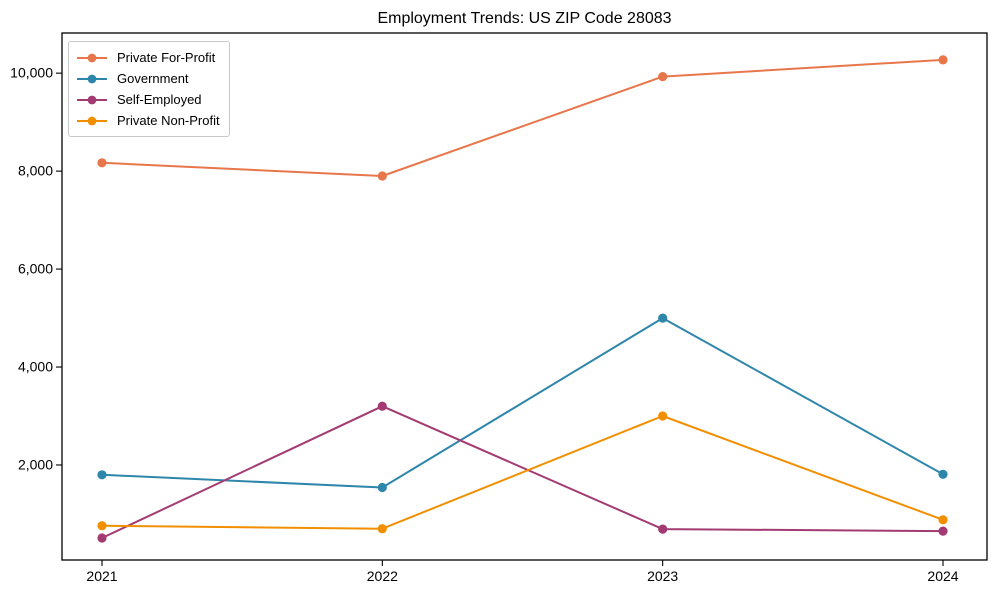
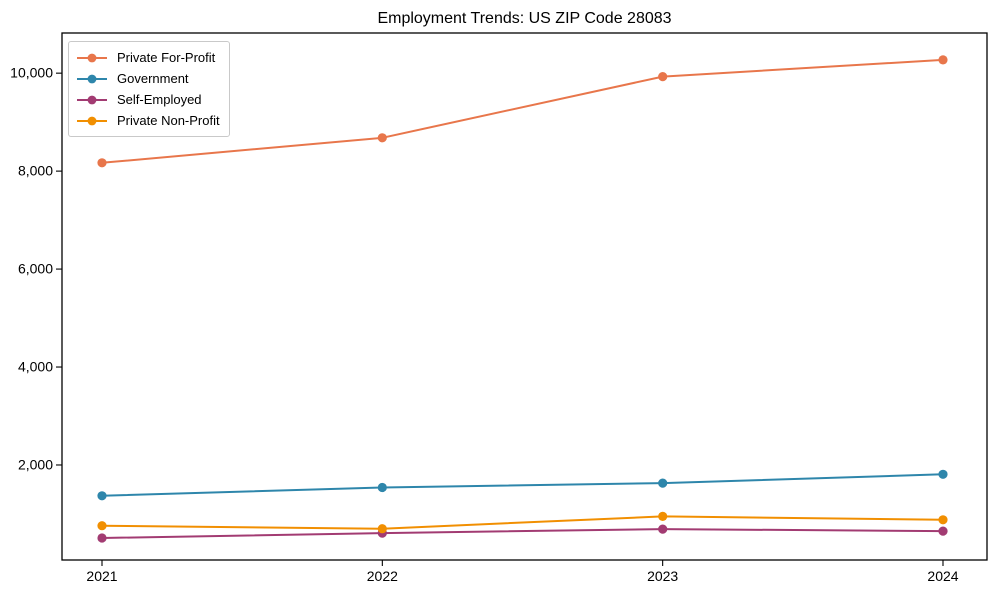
Government/2021: 1800 -> 1400
Private For-Profit/2022: 7900 -> 8700
Self-Employed/2022: 3200 -> 600
Government/2023: 5000 -> 1600
Private Non-Profit/2023: 3000 -> 1000
